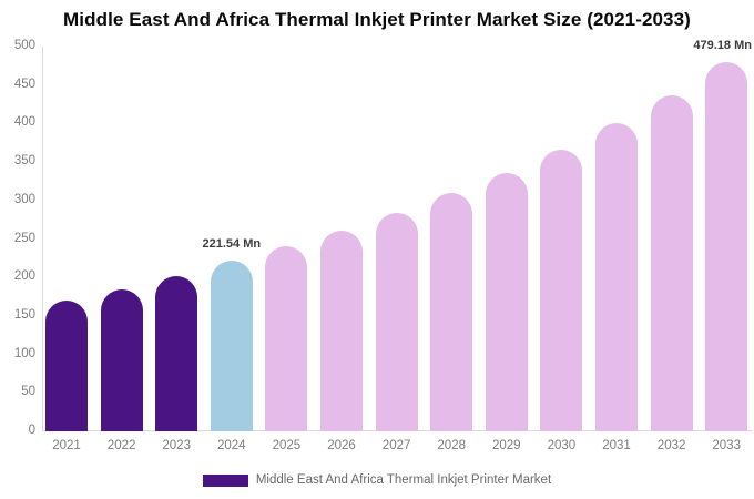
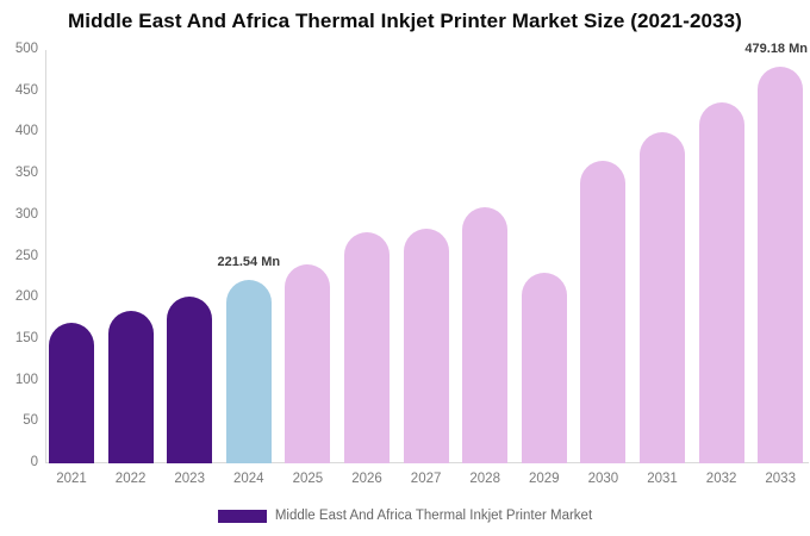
2026: 260 -> 280
2029: 340 -> 230
